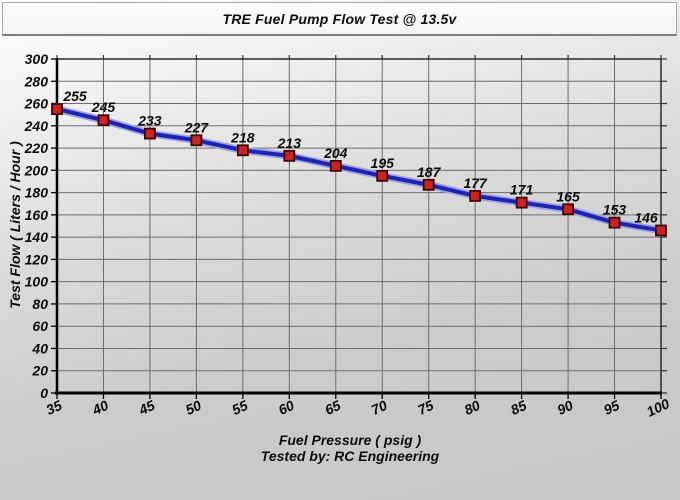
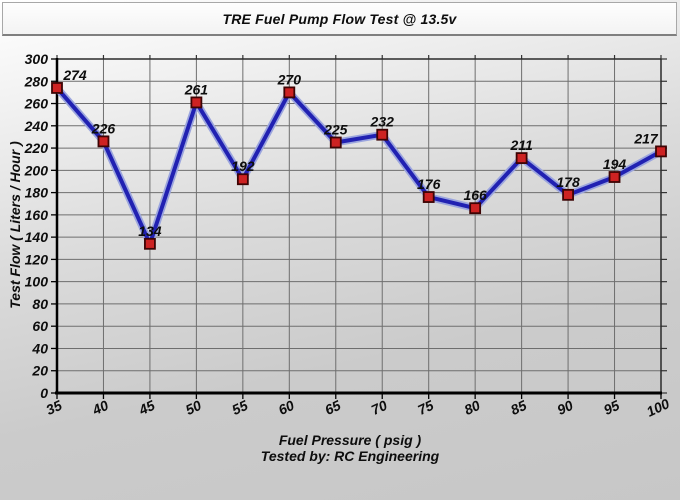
35: 255 -> 274
40: 245 -> 226
45: 233 -> 134
50: 227 -> 261
55: 218 -> 192
60: 213 -> 270
65: 204 -> 225
70: 195 -> 232
75: 187 -> 176
80: 177 -> 166
85: 171 -> 211
90: 165 -> 178
95: 153 -> 194
100: 146 -> 217
